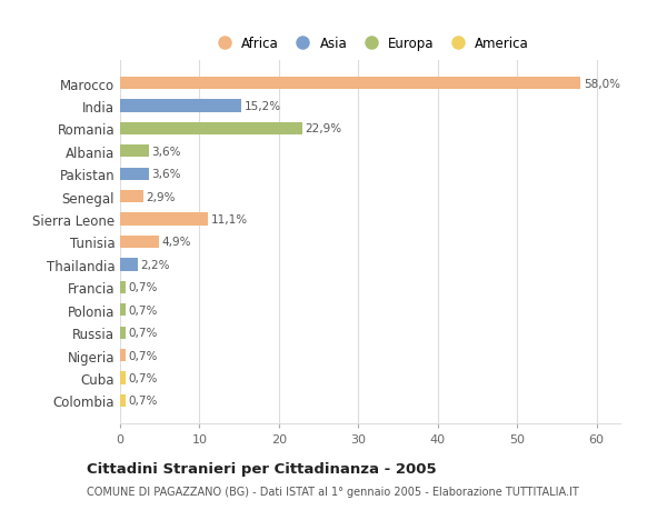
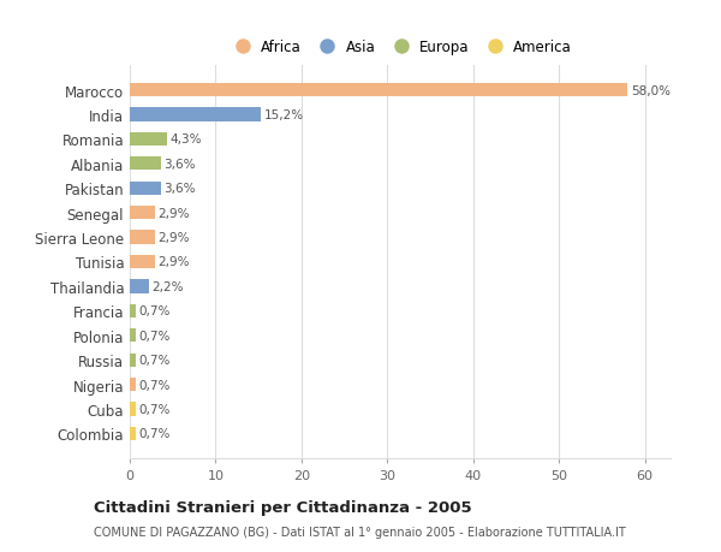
Romania: 22,9% -> 4,3%
Sierra Leone: 11,1% -> 2,9%
Tunisia: 4,9% -> 2,9%
